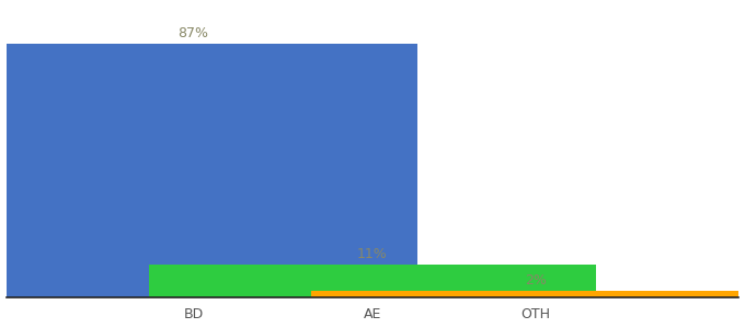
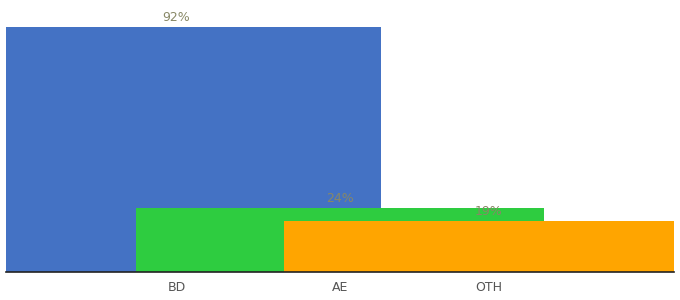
BD: 87% -> 92%
AE: 11% -> 24%
OTH: 2% -> 19%
